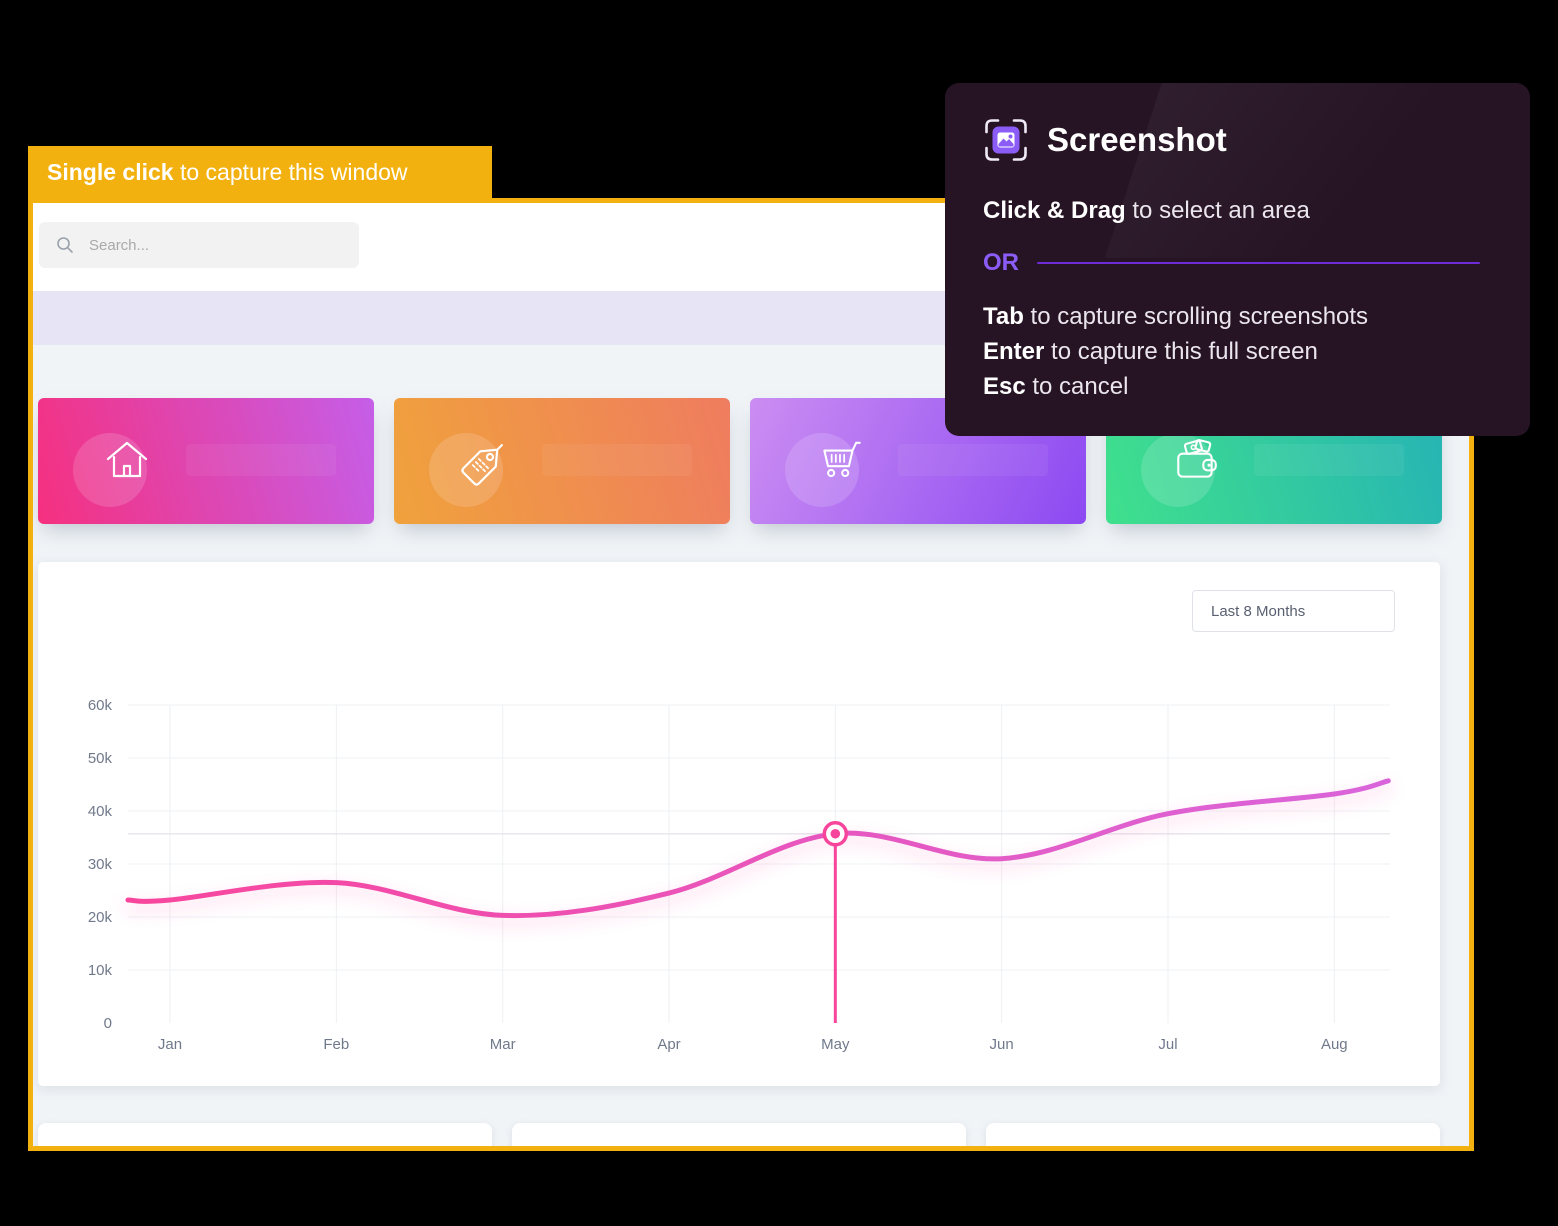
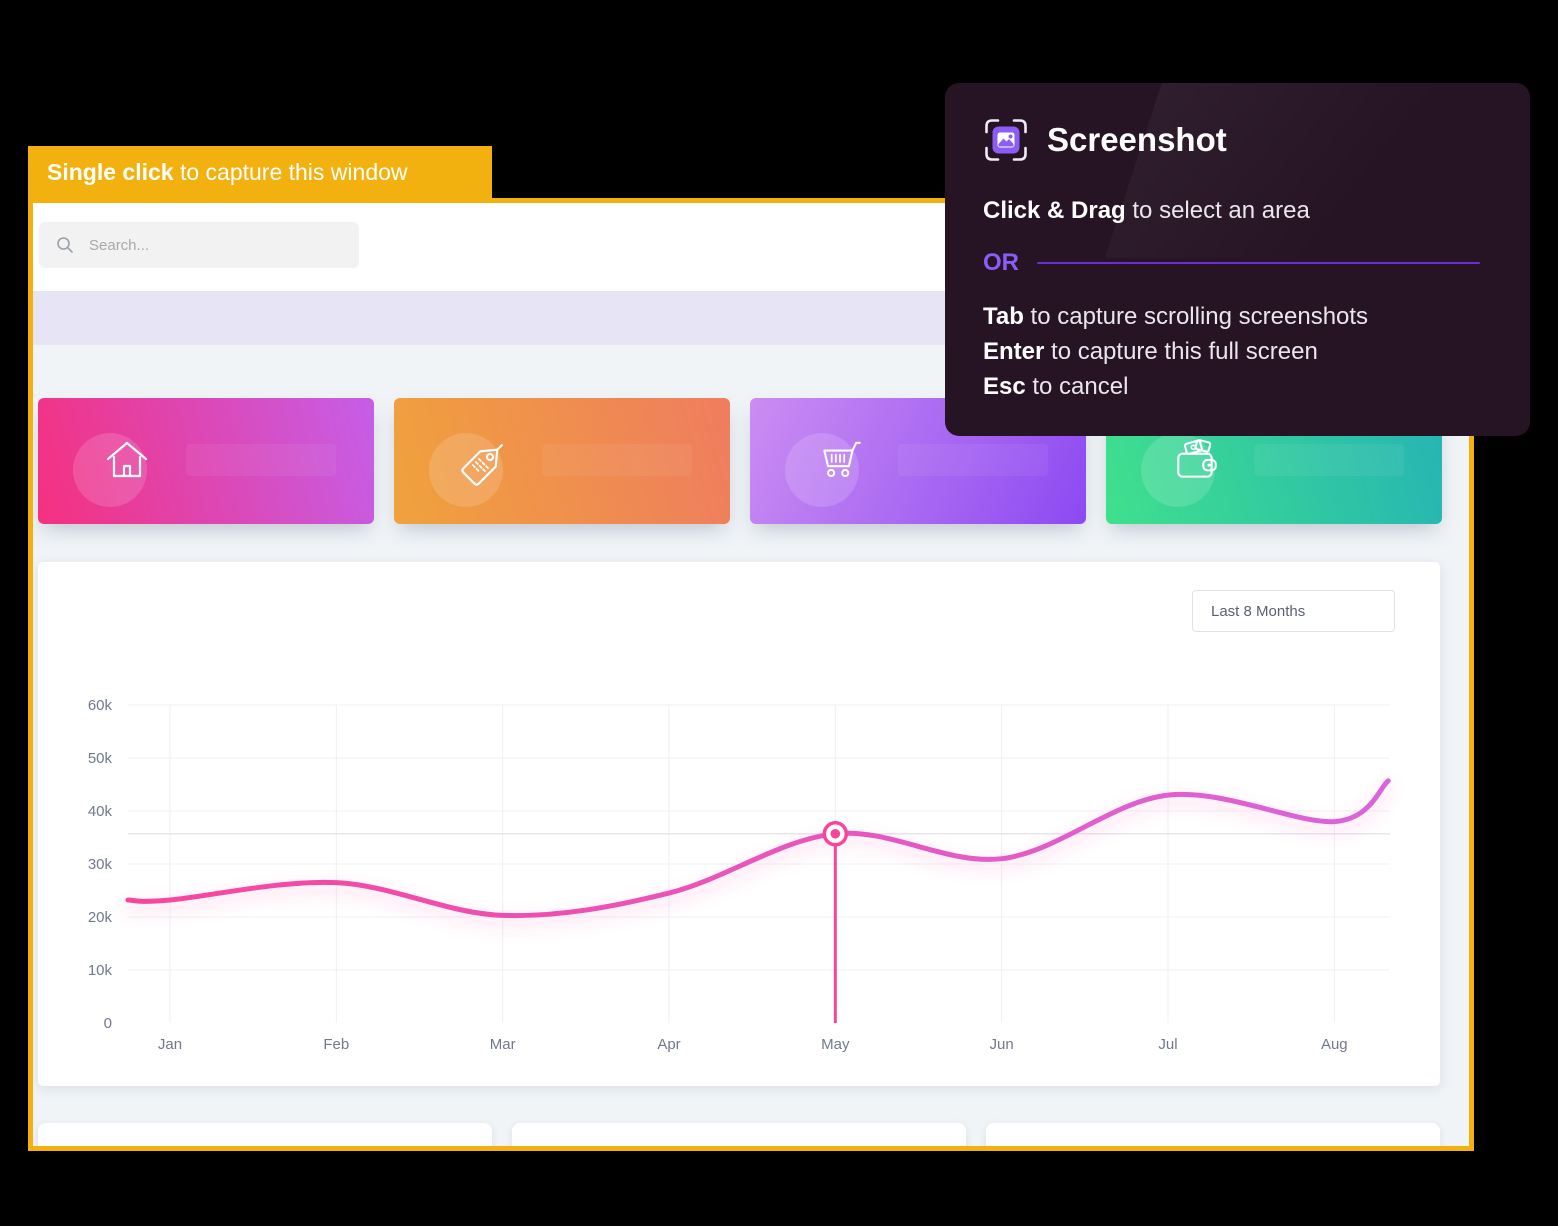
Jul: 40k -> 43k
Aug: 43k -> 38k
